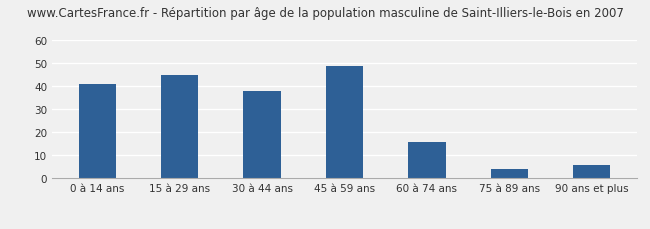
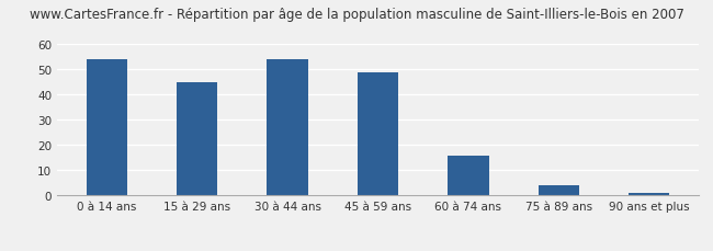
0 à 14 ans: 41 -> 54
30 à 44 ans: 38 -> 54
90 ans et plus: 6 -> 1
